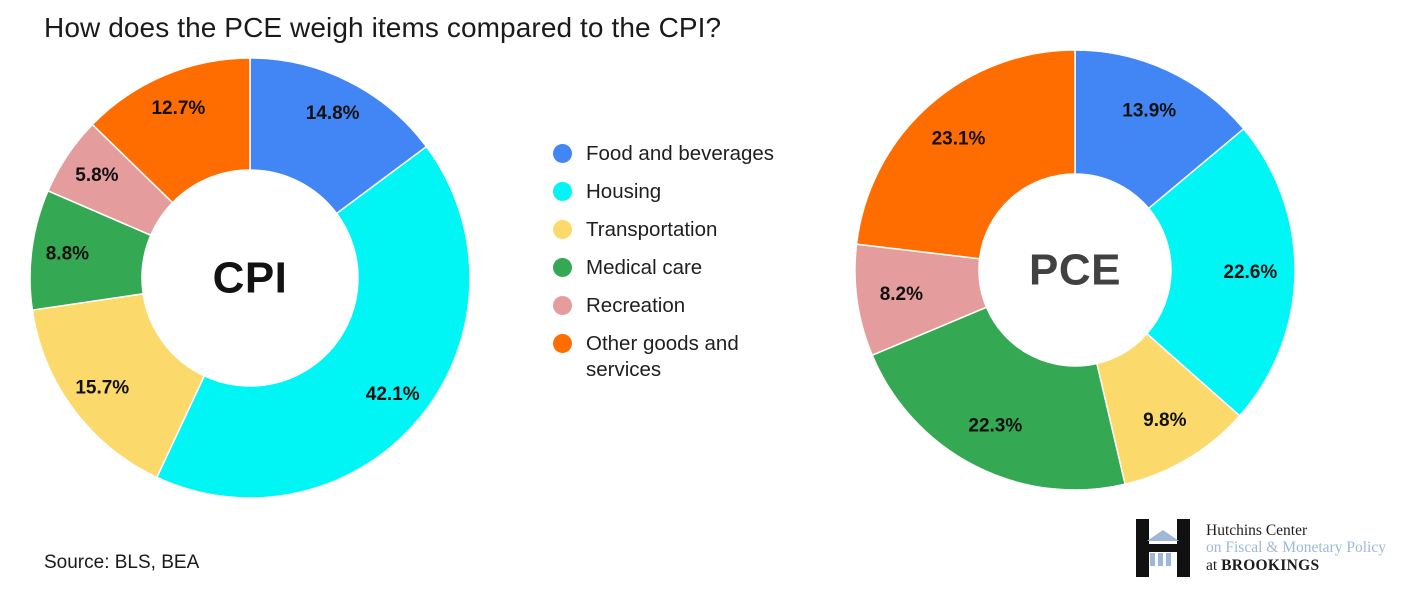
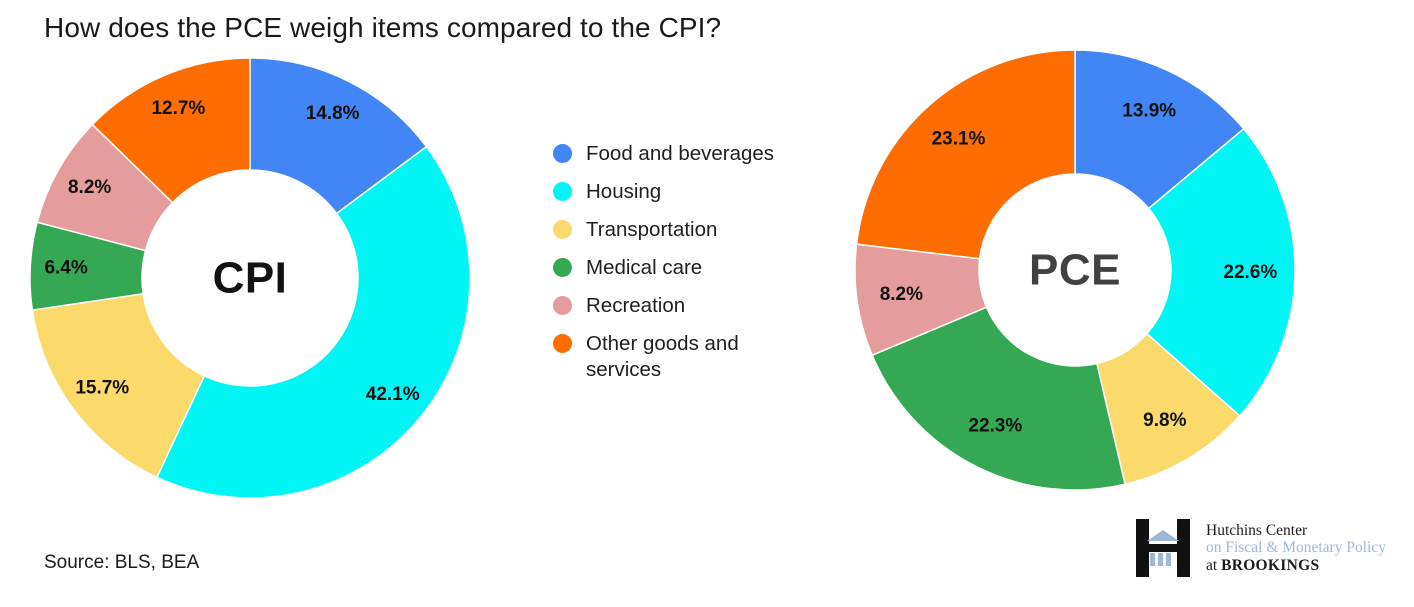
CPI/Medical care: 8.8% -> 6.4%
CPI/Recreation: 5.8% -> 8.2%
